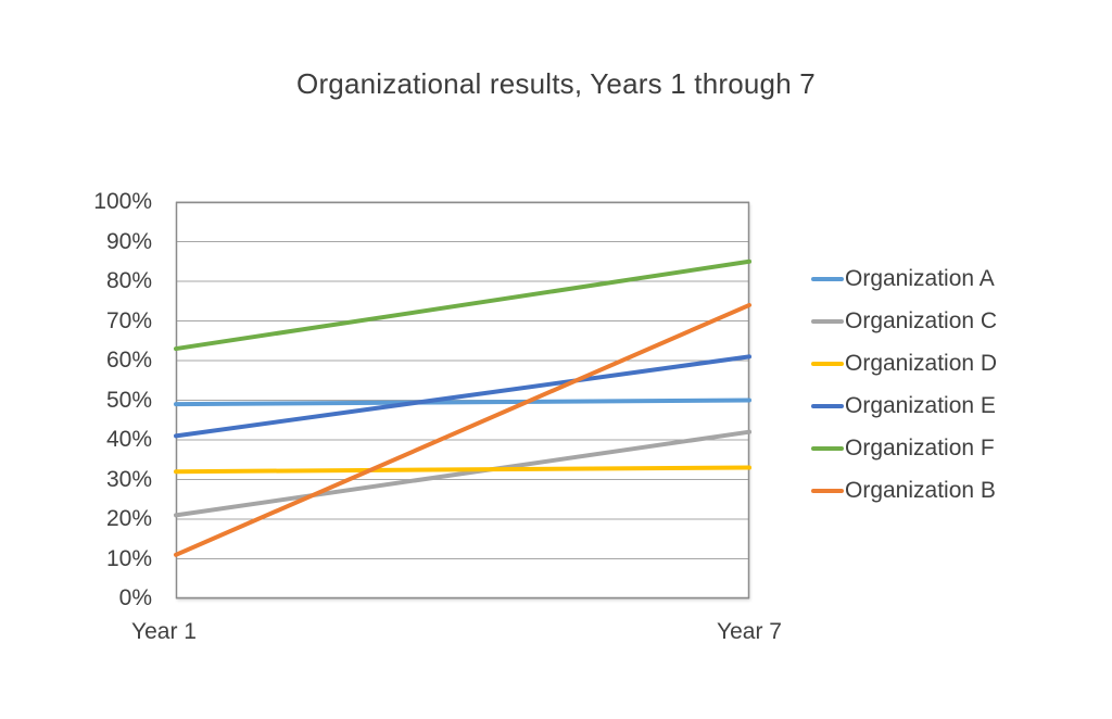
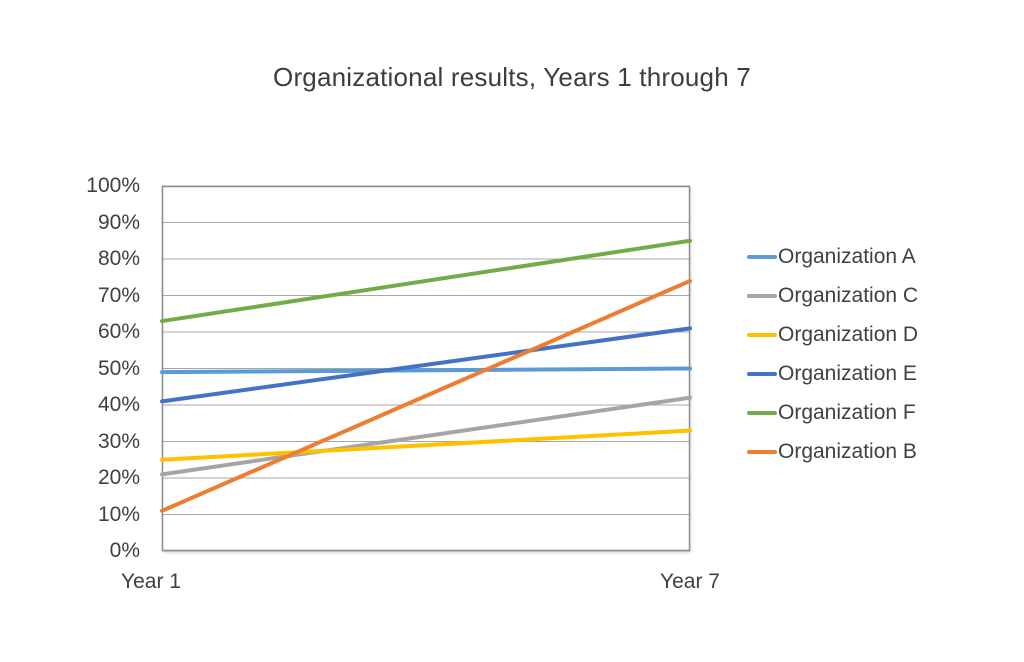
Organization D/Year 1: 32% -> 25%
